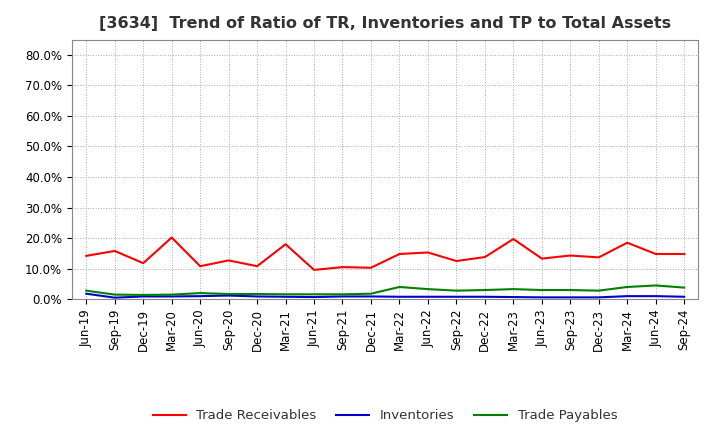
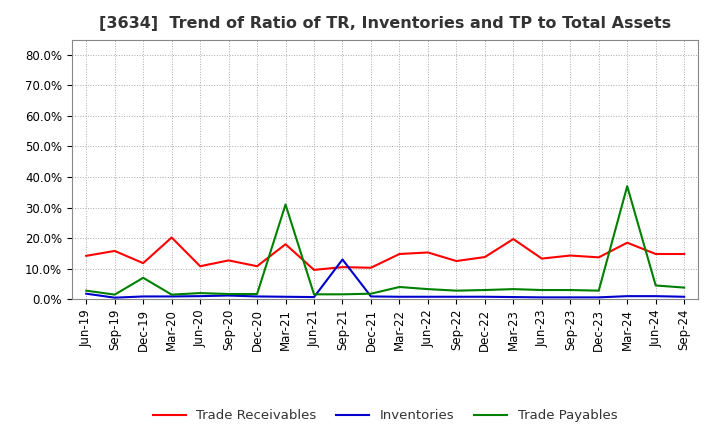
Trade Payables/Dec-19: 1.4% -> 7.0%
Trade Payables/Mar-21: 1.6% -> 31.0%
Inventories/Sep-21: 0.9% -> 13.0%
Trade Payables/Mar-24: 4.0% -> 37.0%
